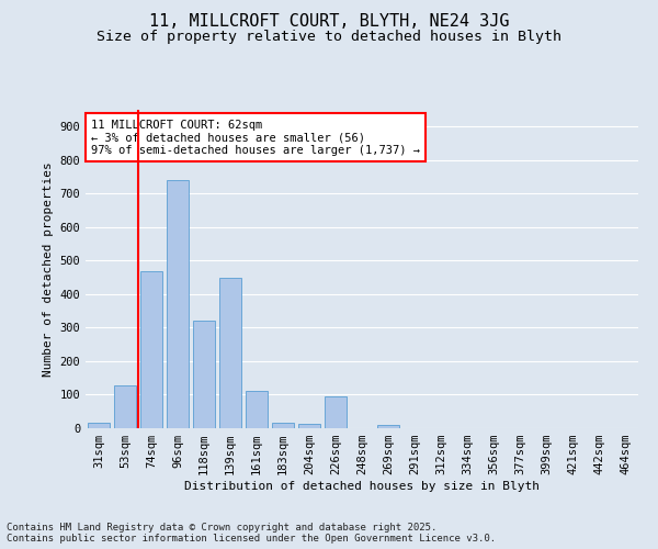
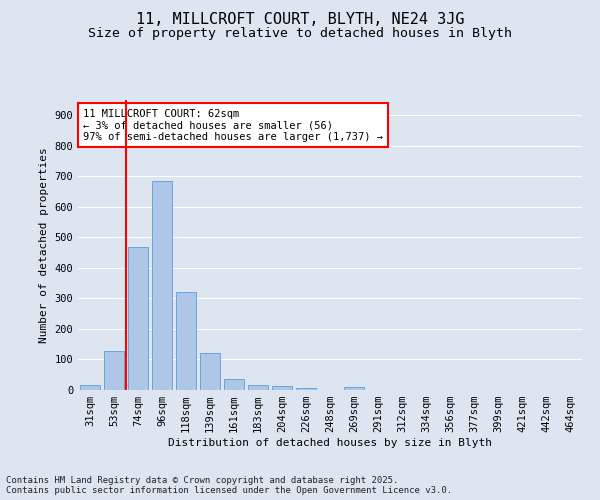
96sqm: 740 -> 685
139sqm: 450 -> 122
161sqm: 110 -> 35
226sqm: 95 -> 8
